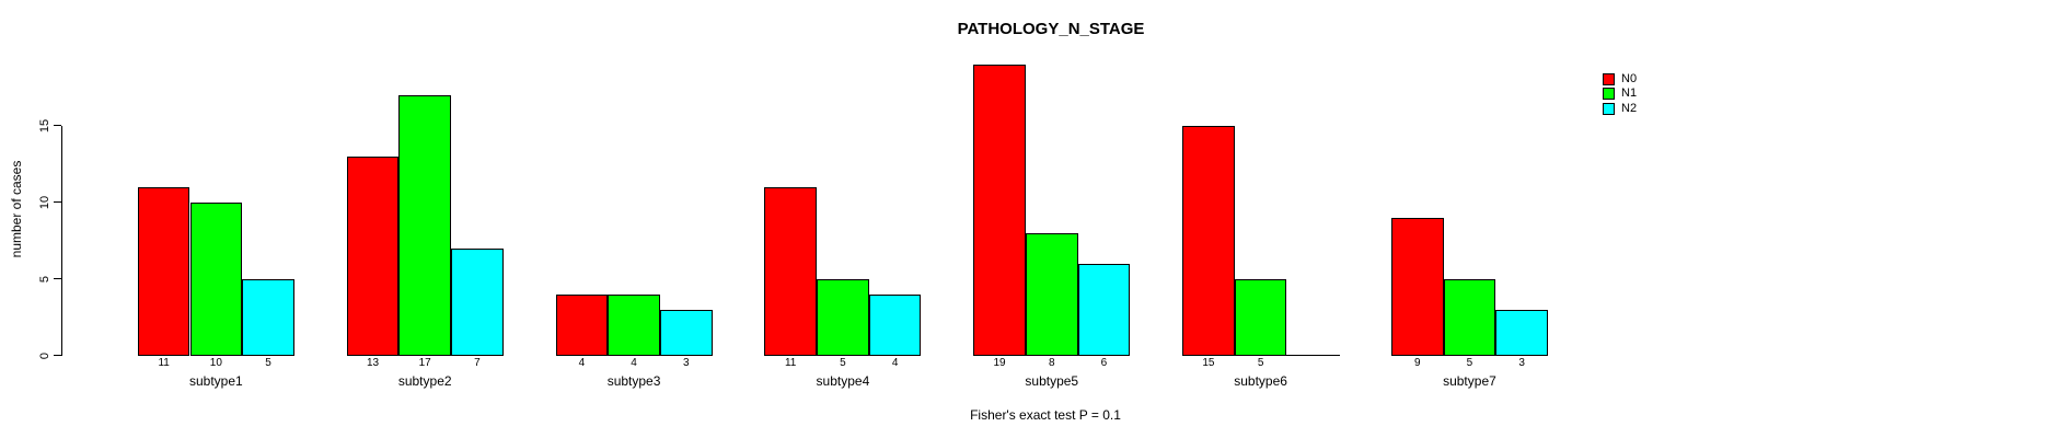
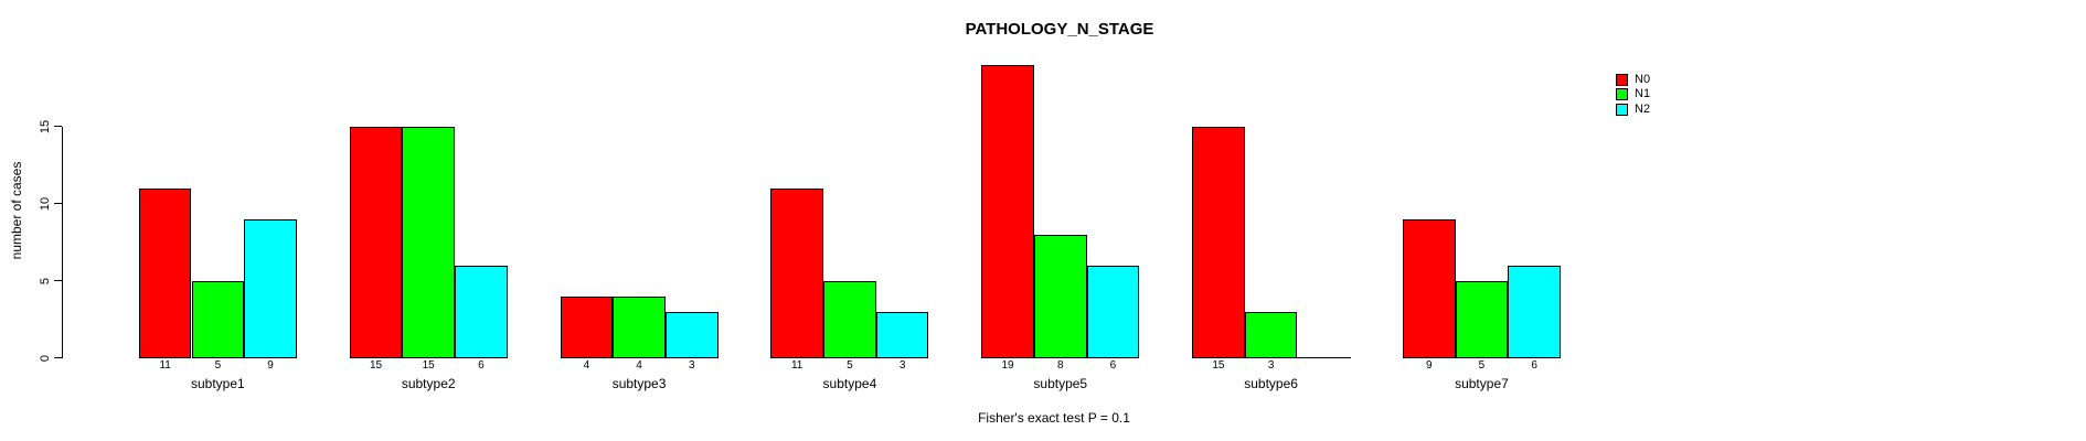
N1/subtype1: 10 -> 5
N2/subtype1: 5 -> 9
N0/subtype2: 13 -> 15
N1/subtype2: 17 -> 15
N2/subtype2: 7 -> 6
N2/subtype4: 4 -> 3
N1/subtype6: 5 -> 3
N2/subtype7: 3 -> 6
